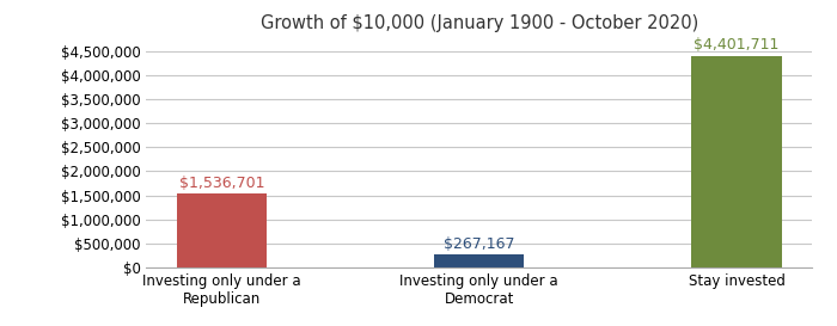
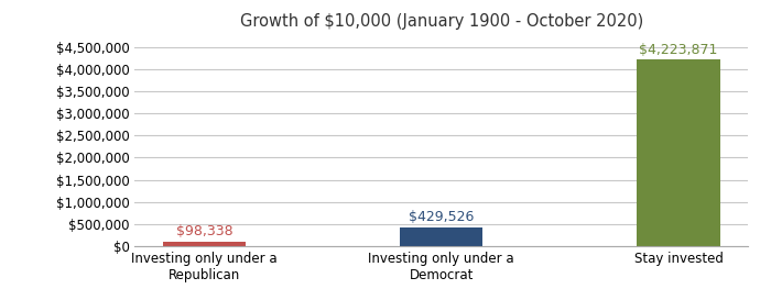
Investing only under a Republican: $1,536,701 -> $98,338
Investing only under a Democrat: $267,167 -> $429,526
Stay invested: $4,401,711 -> $4,223,871
